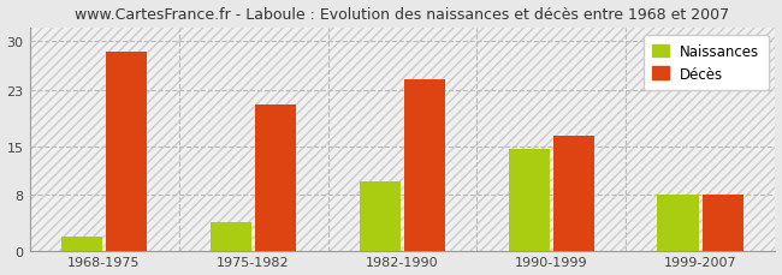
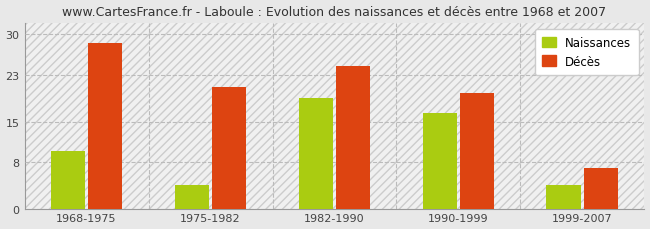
Naissances/1968-1975: 2.0 -> 10.0
Naissances/1982-1990: 10.0 -> 19.0
Naissances/1990-1999: 14.5 -> 16.4
Décès/1990-1999: 16.5 -> 20.0
Naissances/1999-2007: 8.0 -> 4.0
Décès/1999-2007: 8.0 -> 7.0
